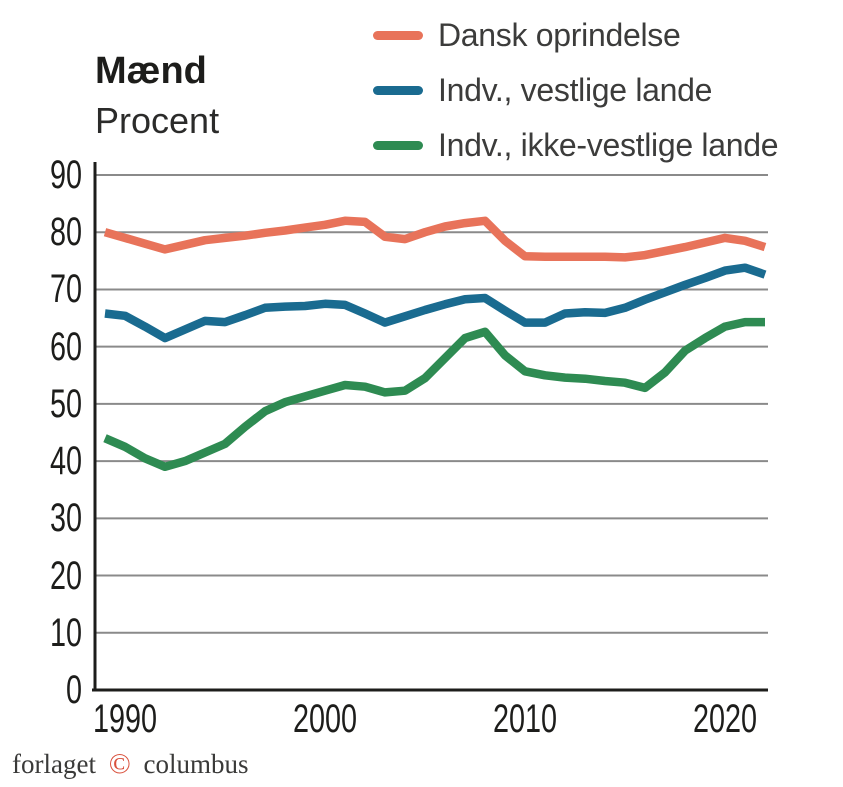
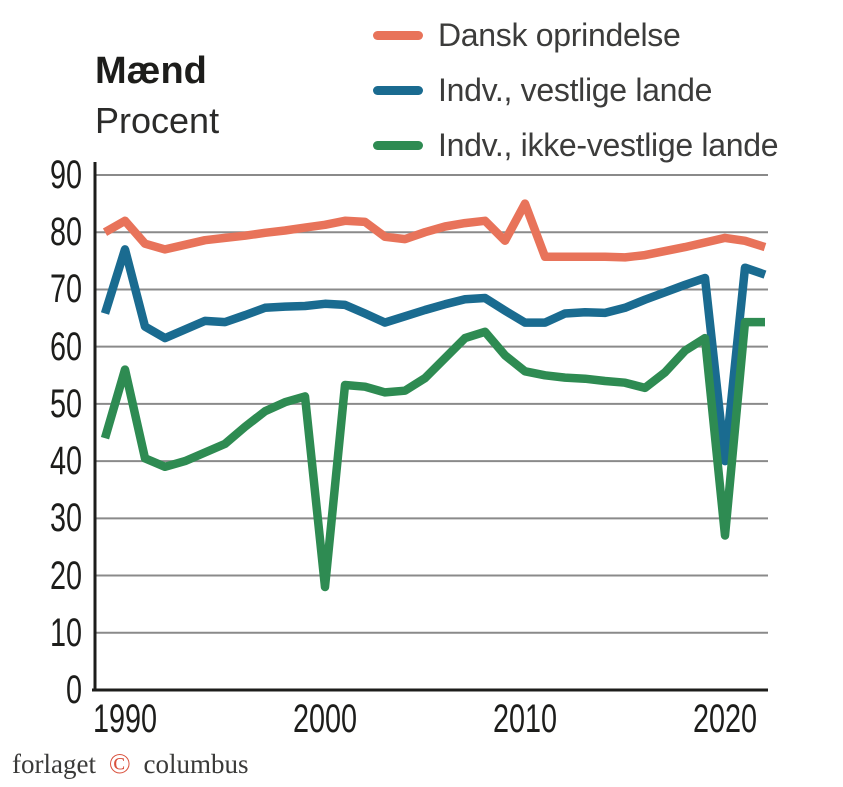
Dansk oprindelse/1990: 79 -> 82
Indv., vestlige lande/1990: 65 -> 77
Indv., ikke-vestlige lande/1990: 42 -> 56
Indv., ikke-vestlige lande/2000: 52 -> 18
Dansk oprindelse/2010: 76 -> 85
Indv., vestlige lande/2020: 73 -> 40
Indv., ikke-vestlige lande/2020: 64 -> 27
